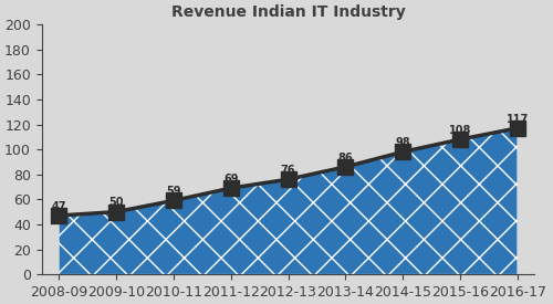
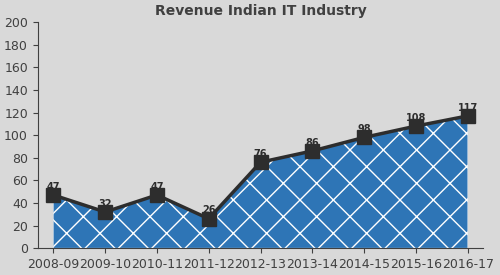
2009-10: 50 -> 32
2010-11: 59 -> 47
2011-12: 69 -> 26
